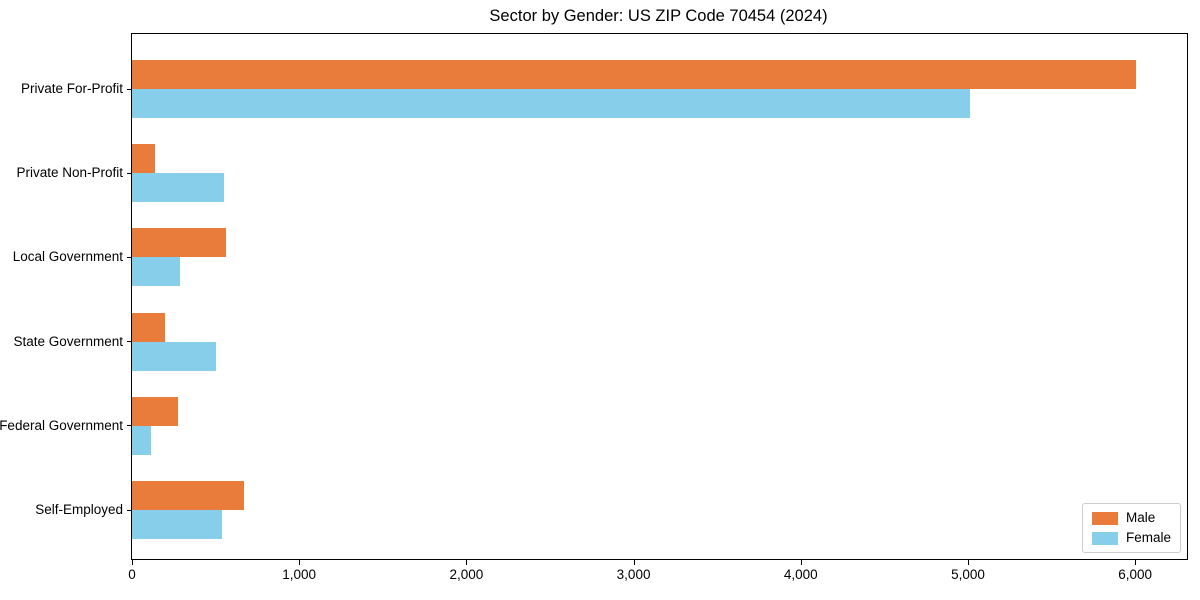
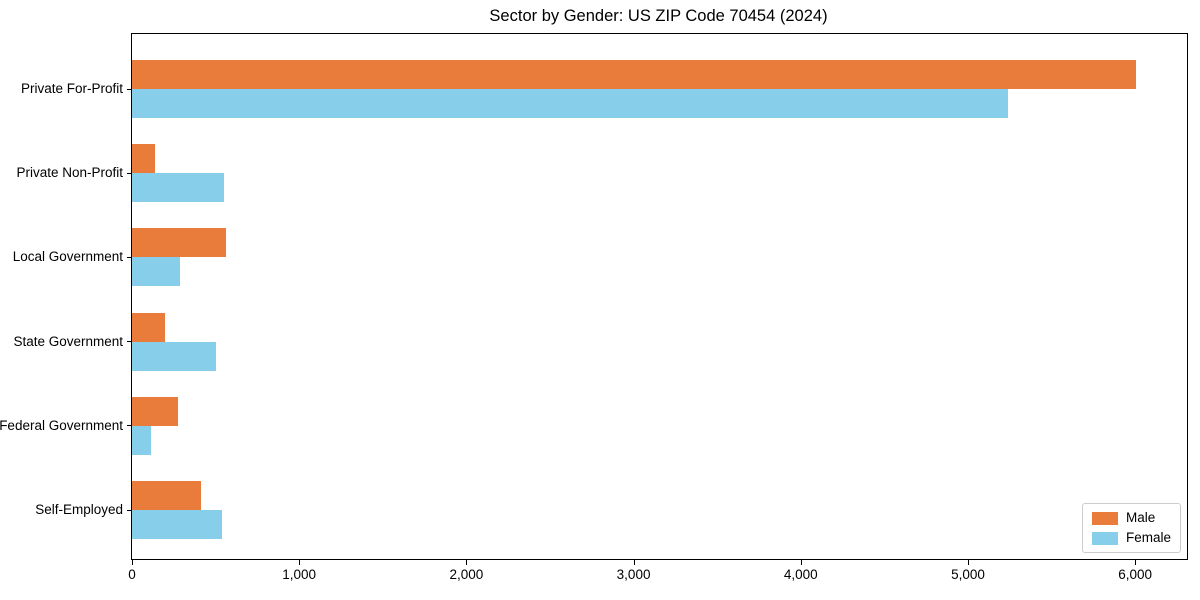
Female/Private For-Profit: 5010 -> 5240
Male/Self-Employed: 670 -> 410
